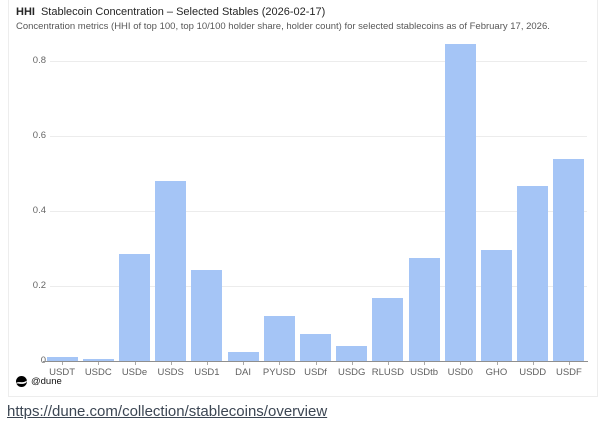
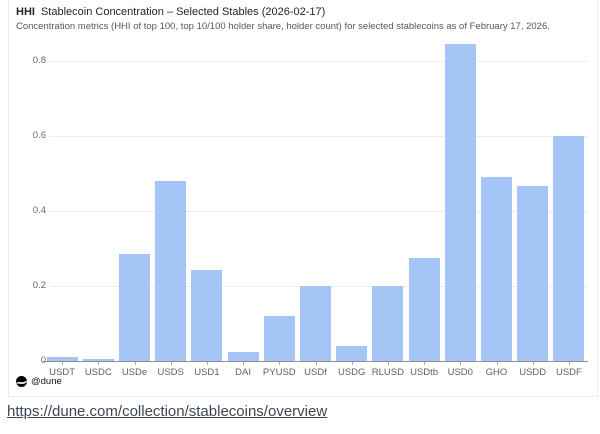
USDf: 0.07 -> 0.20
RLUSD: 0.17 -> 0.20
GHO: 0.30 -> 0.49
USDF: 0.54 -> 0.60
